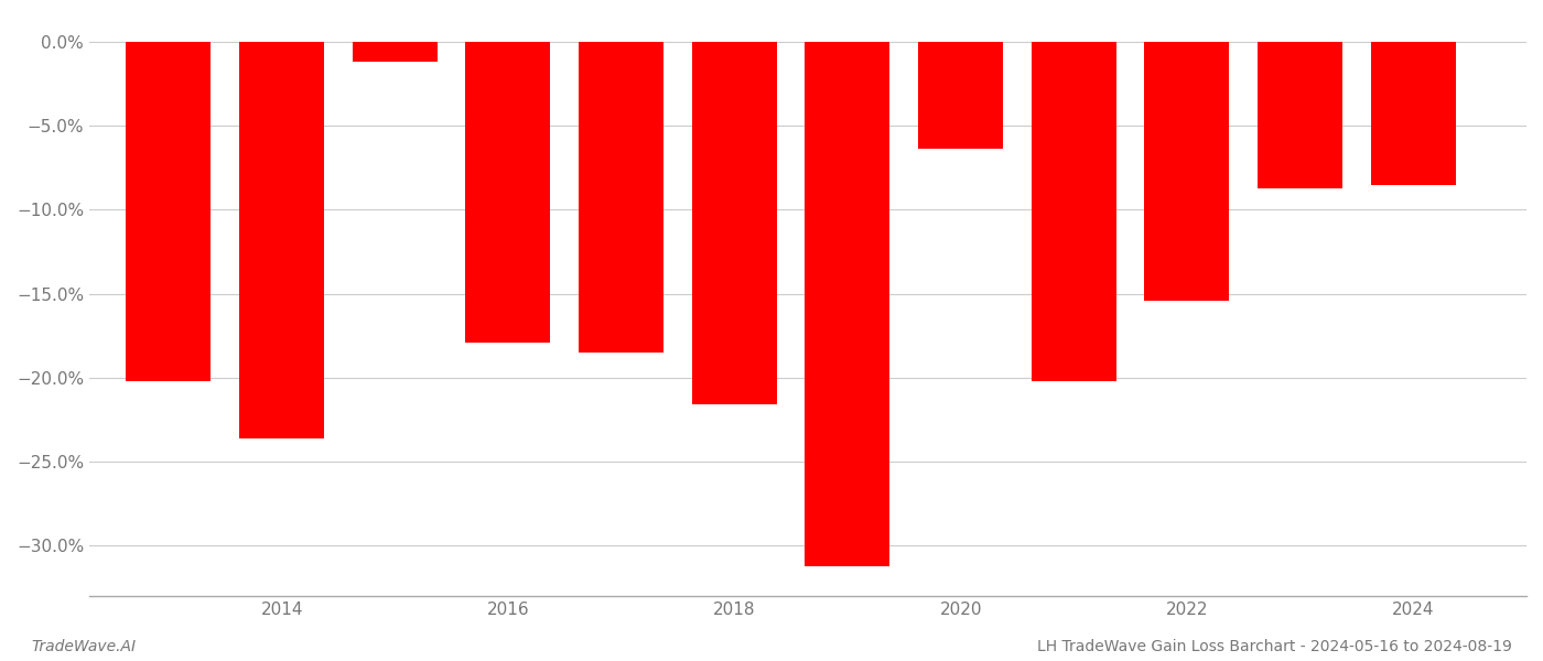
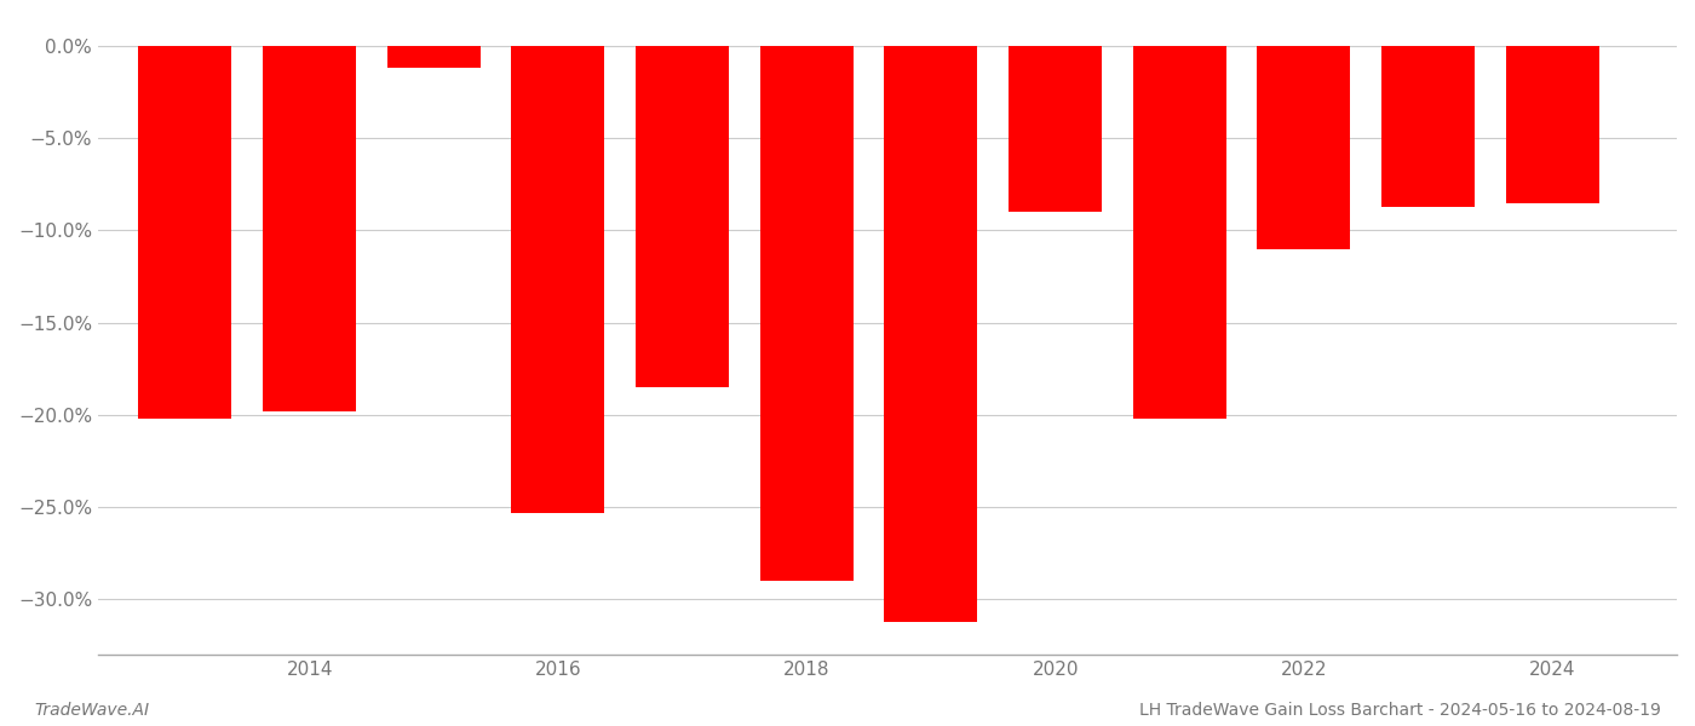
2014: -23.6% -> -19.8%
2016: -17.9% -> -25.3%
2018: -21.6% -> -29.0%
2020: -6.4% -> -9.0%
2022: -15.4% -> -11.0%
